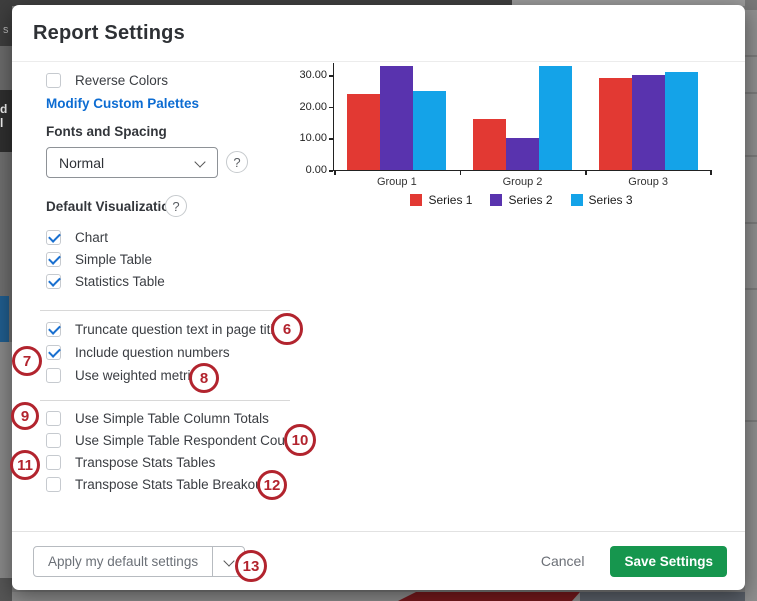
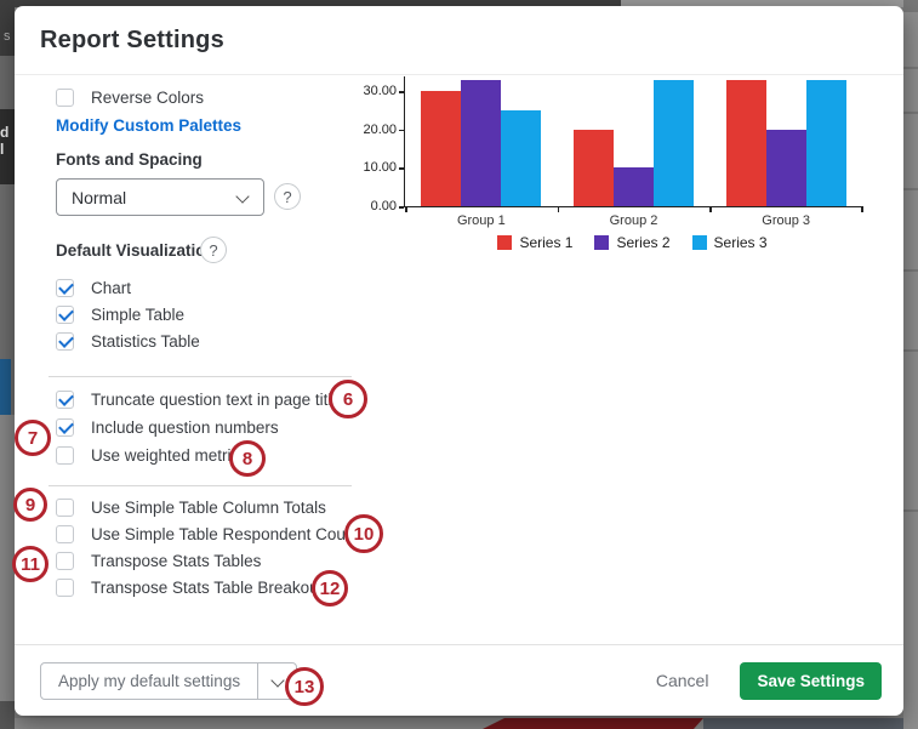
Series 1/Group 1: 24 -> 30
Series 1/Group 2: 16 -> 20
Series 1/Group 3: 29 -> 33
Series 2/Group 3: 30 -> 20
Series 3/Group 3: 31 -> 33
